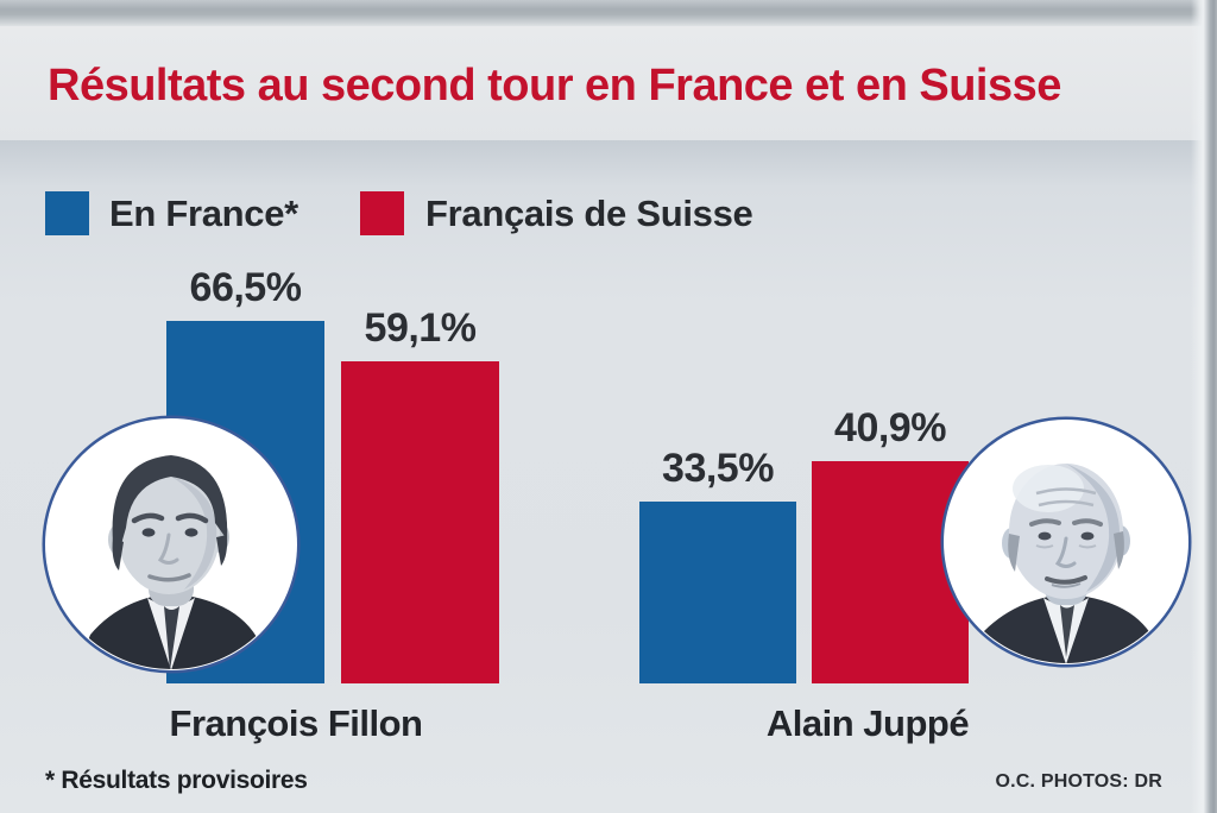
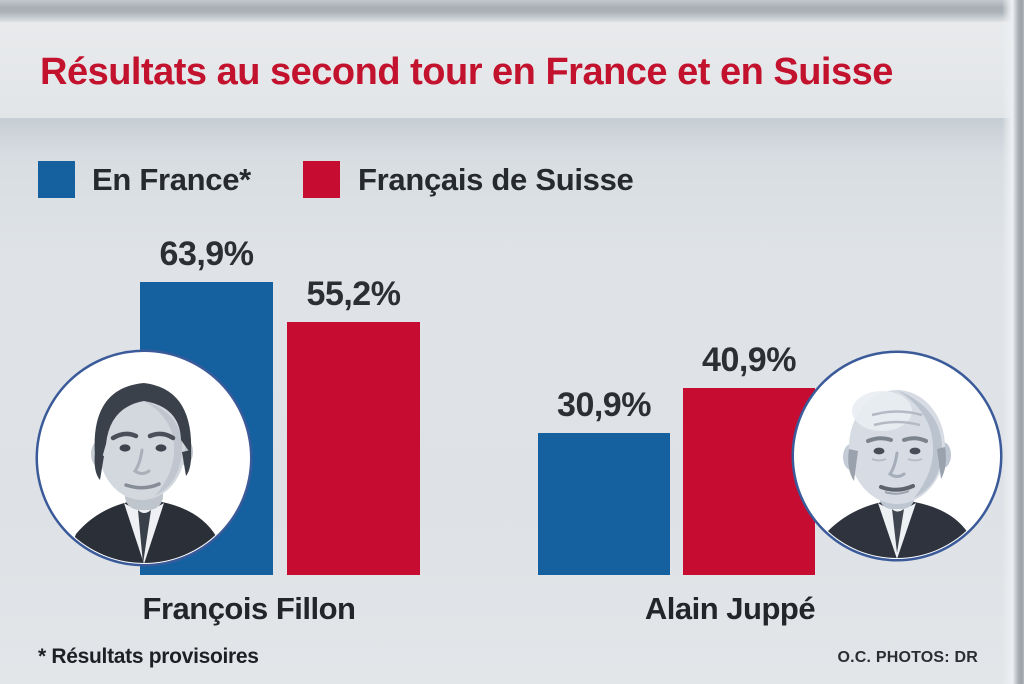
En France*/François Fillon: 66,5% -> 63,9%
Français de Suisse/François Fillon: 59,1% -> 55,2%
En France*/Alain Juppé: 33,5% -> 30,9%
